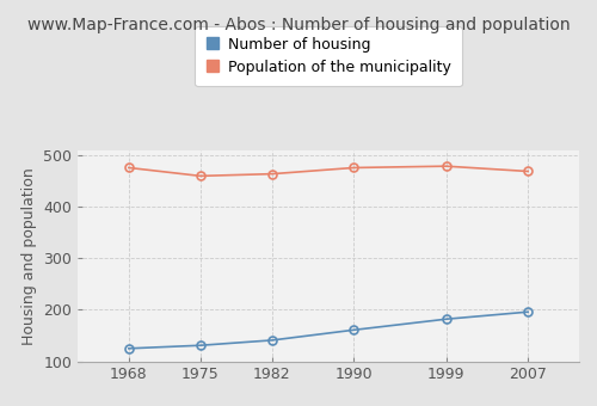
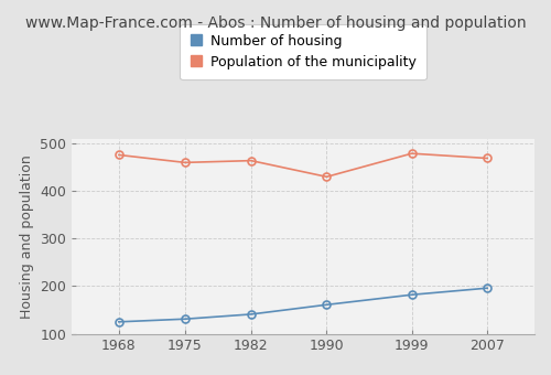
Population of the municipality/1990: 476 -> 430
